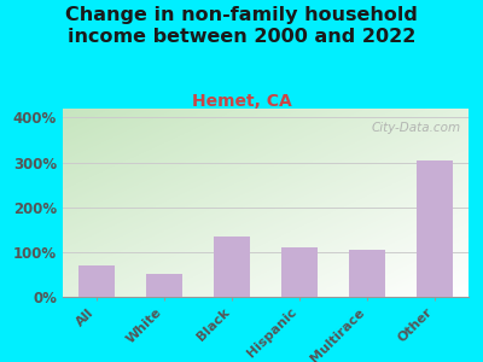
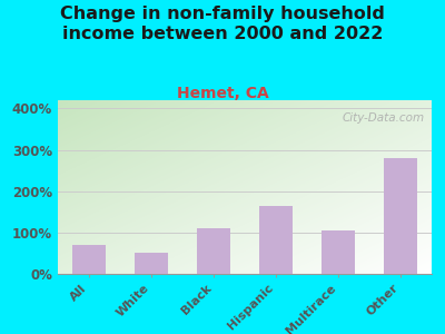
Black: 135% -> 110%
Hispanic: 110% -> 165%
Other: 305% -> 280%
